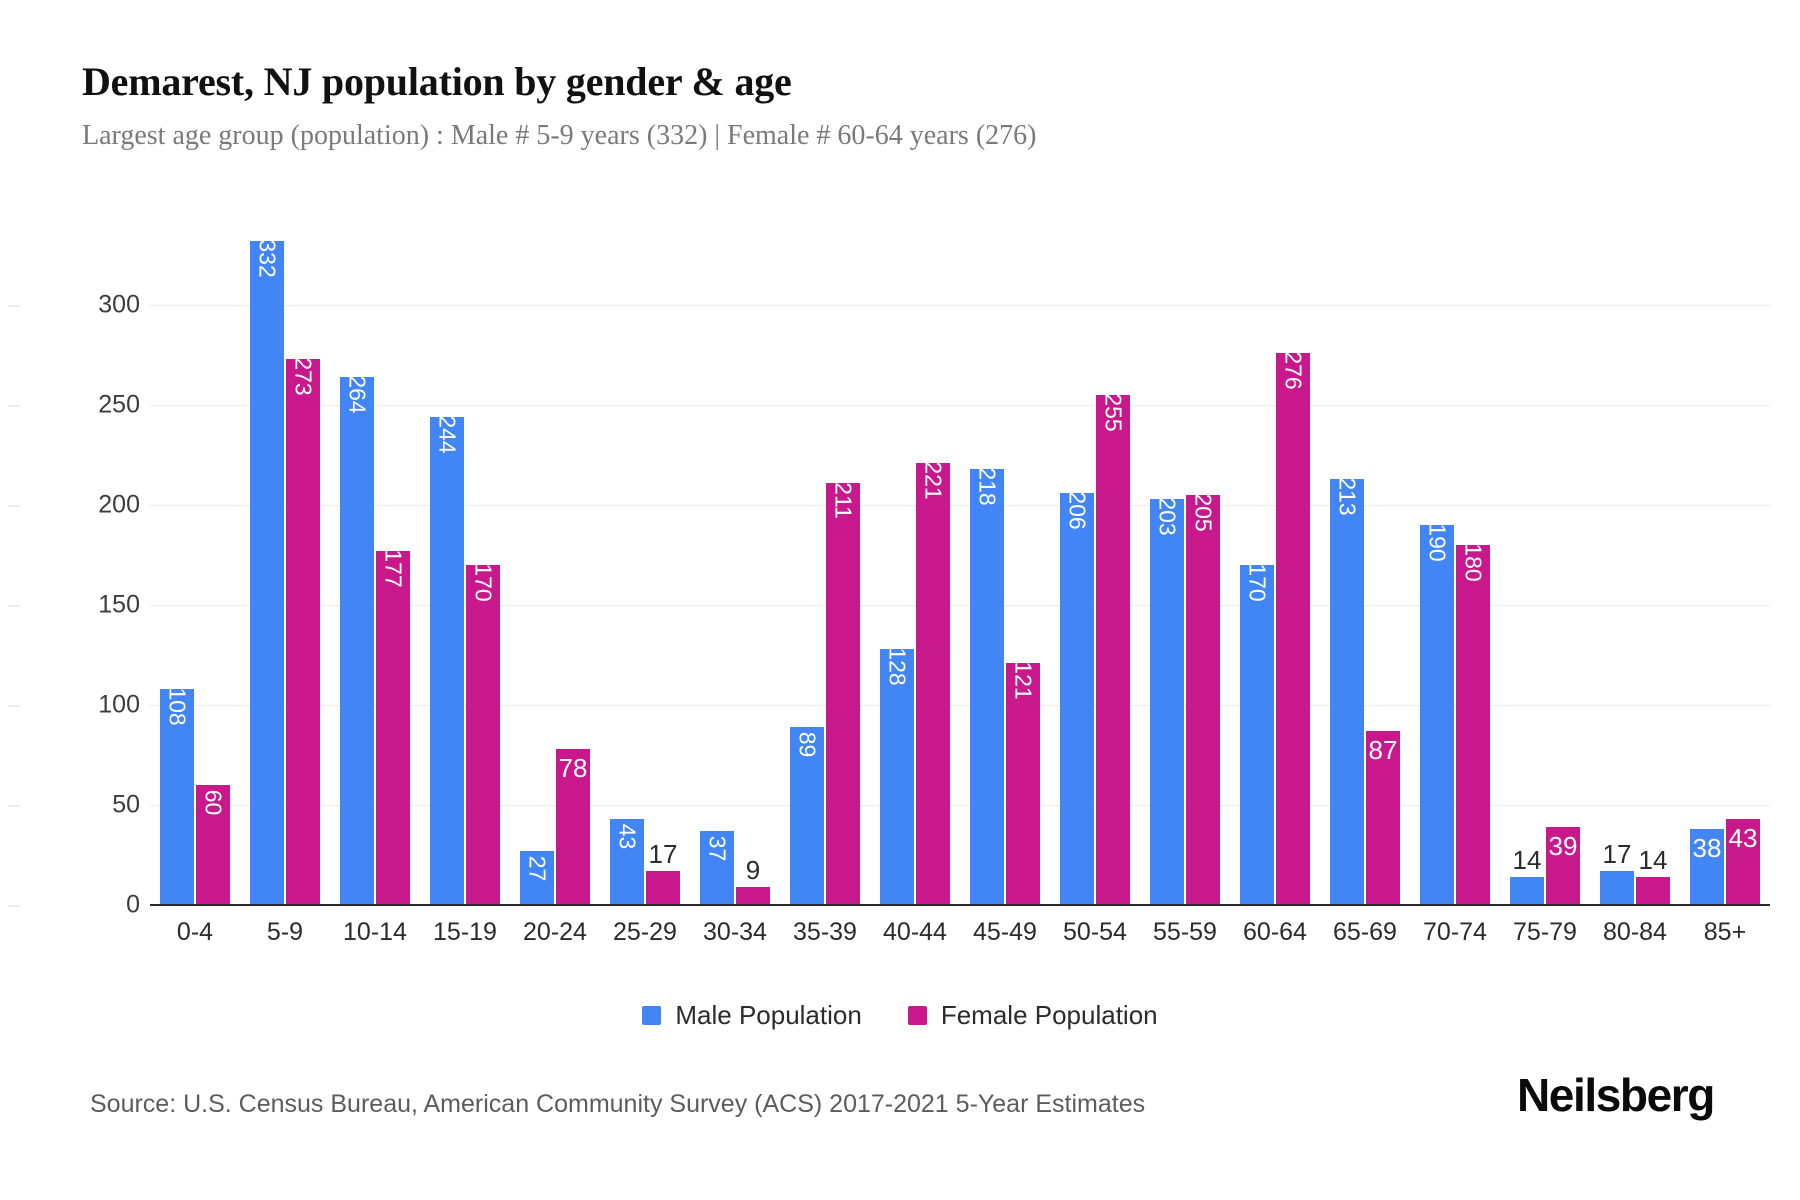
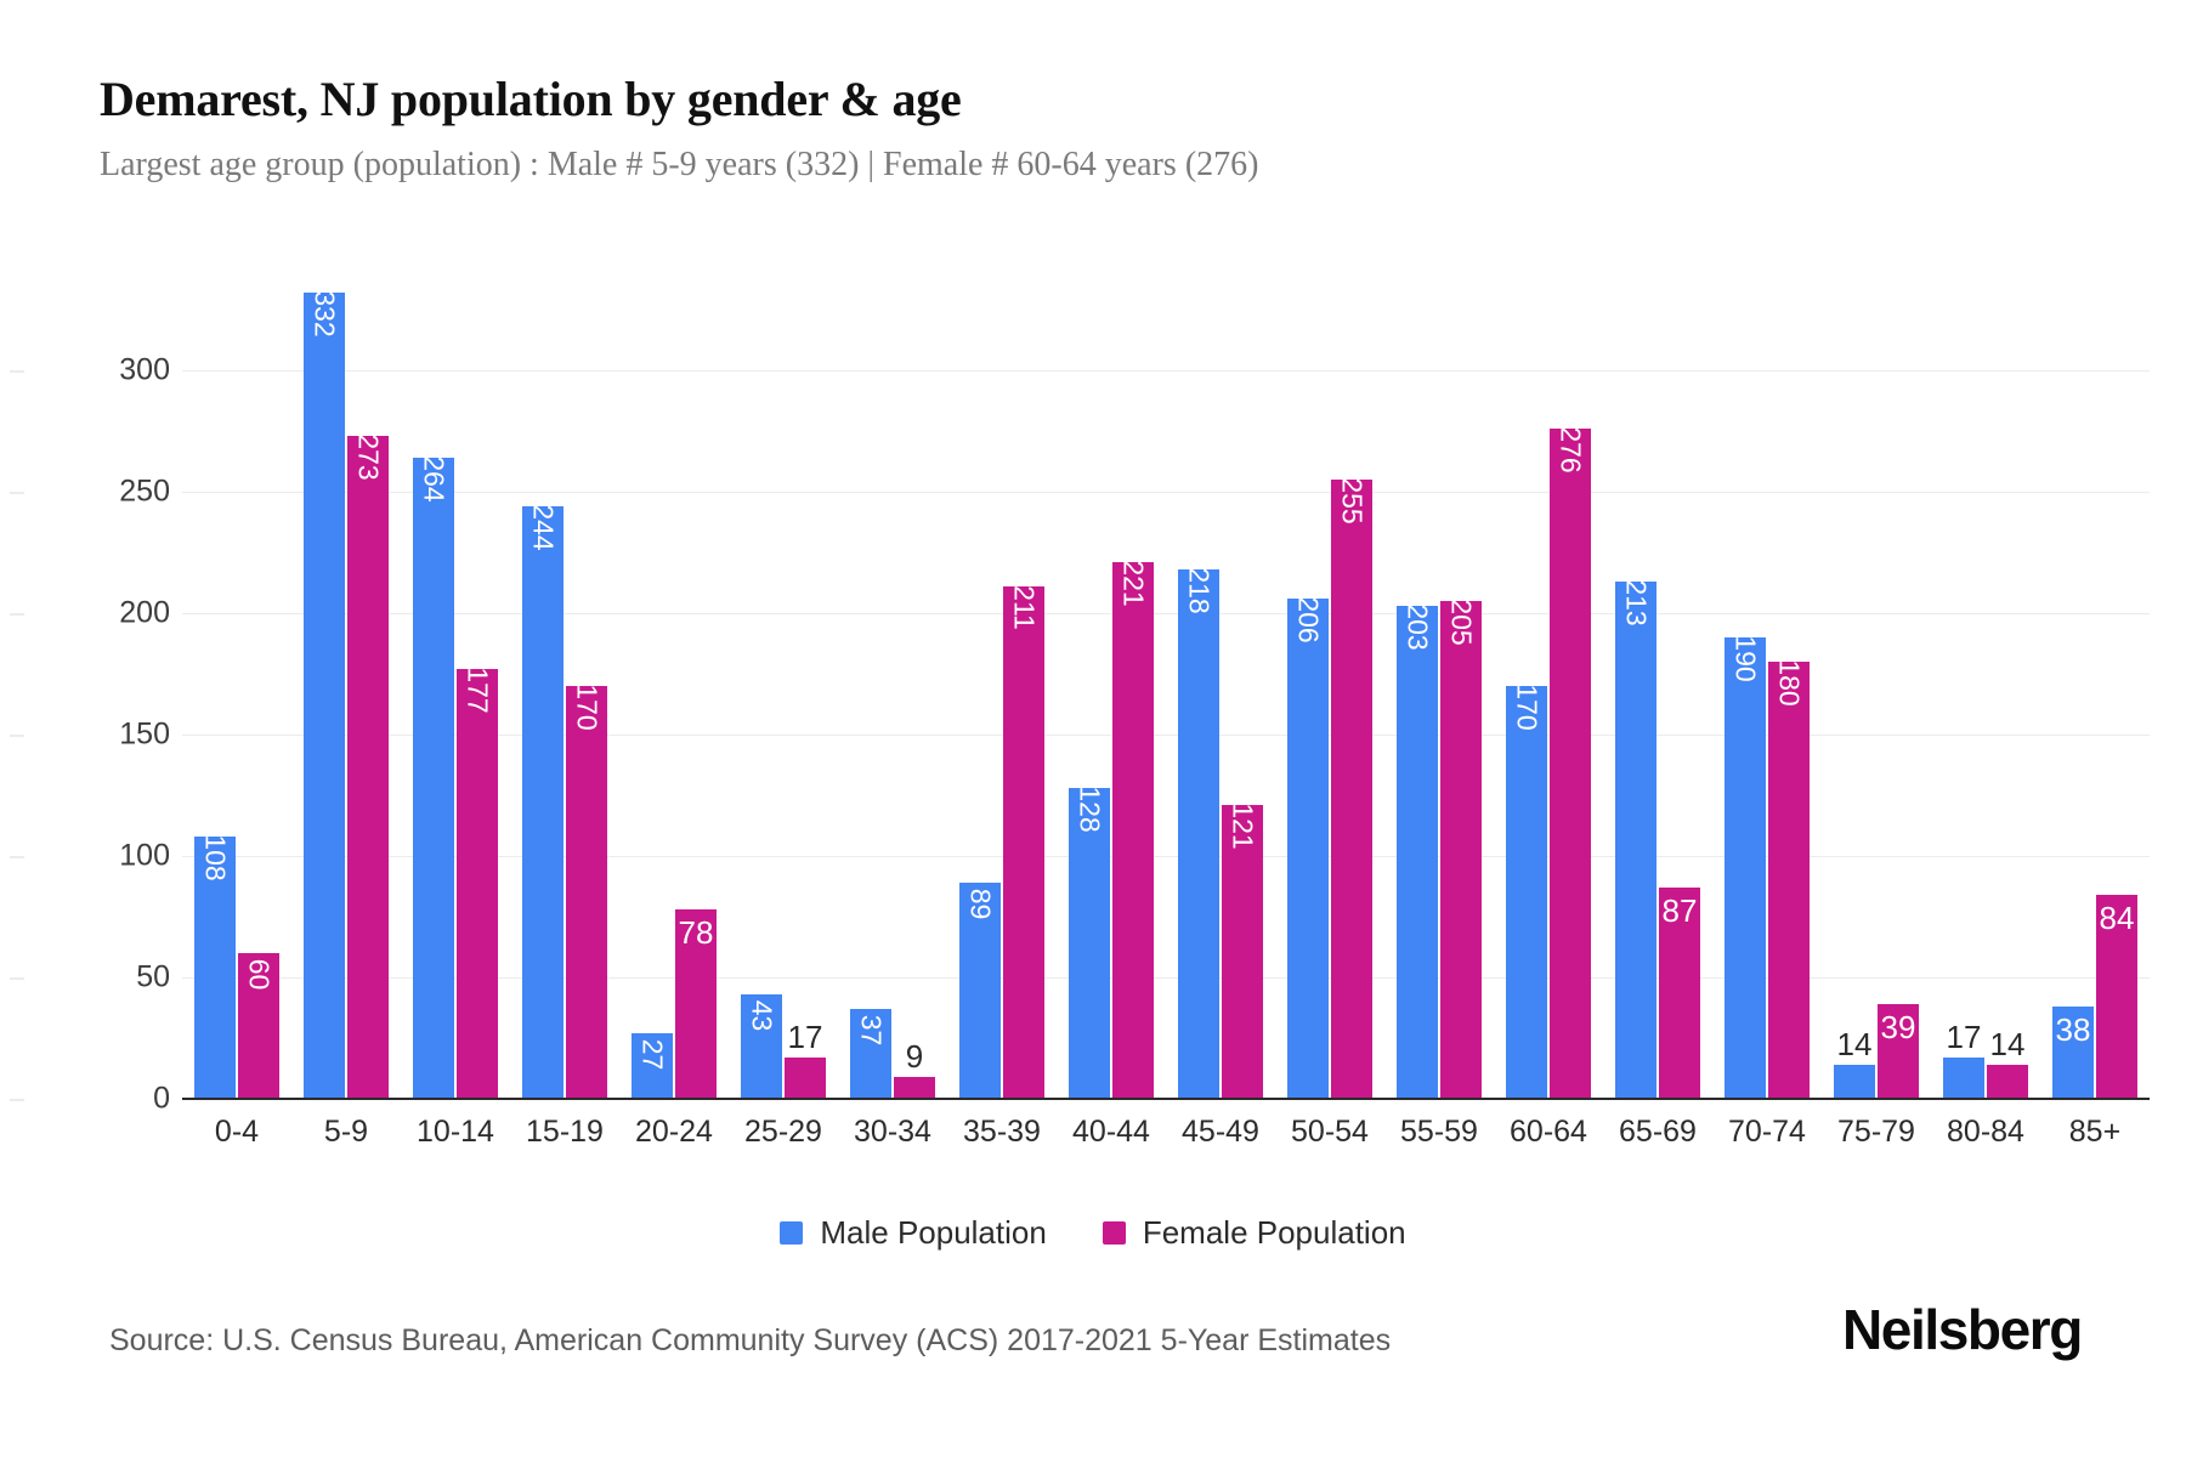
Female Population/85+: 43 -> 84
